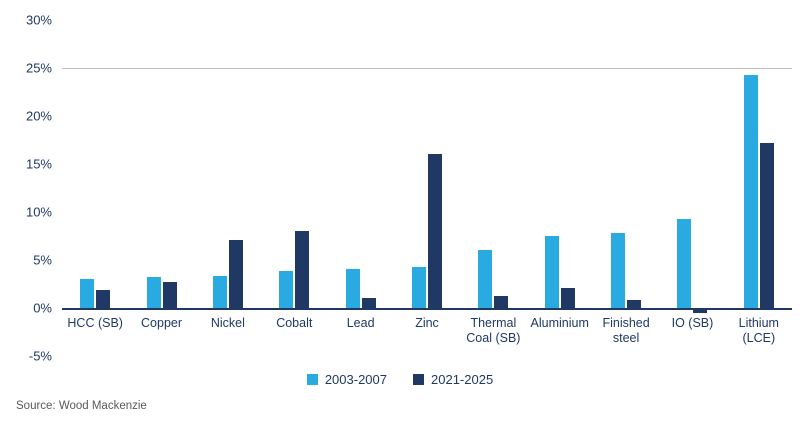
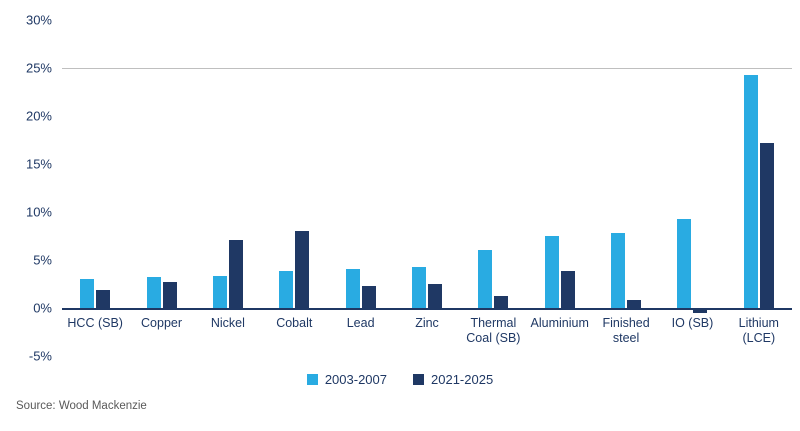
2021-2025/Lead: 1% -> 2%
2021-2025/Zinc: 16% -> 2%
2021-2025/Aluminium: 2% -> 4%
